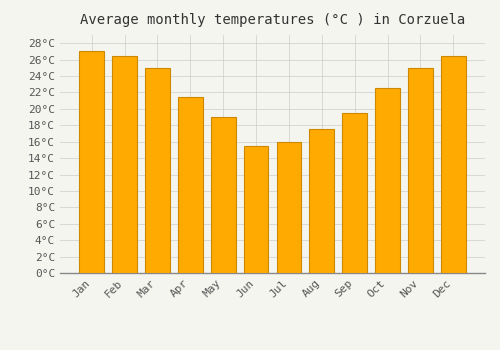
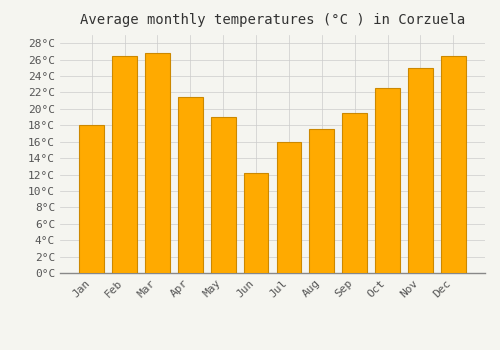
Jan: 27.0°C -> 18.0°C
Mar: 25.0°C -> 26.8°C
Jun: 15.5°C -> 12.2°C
